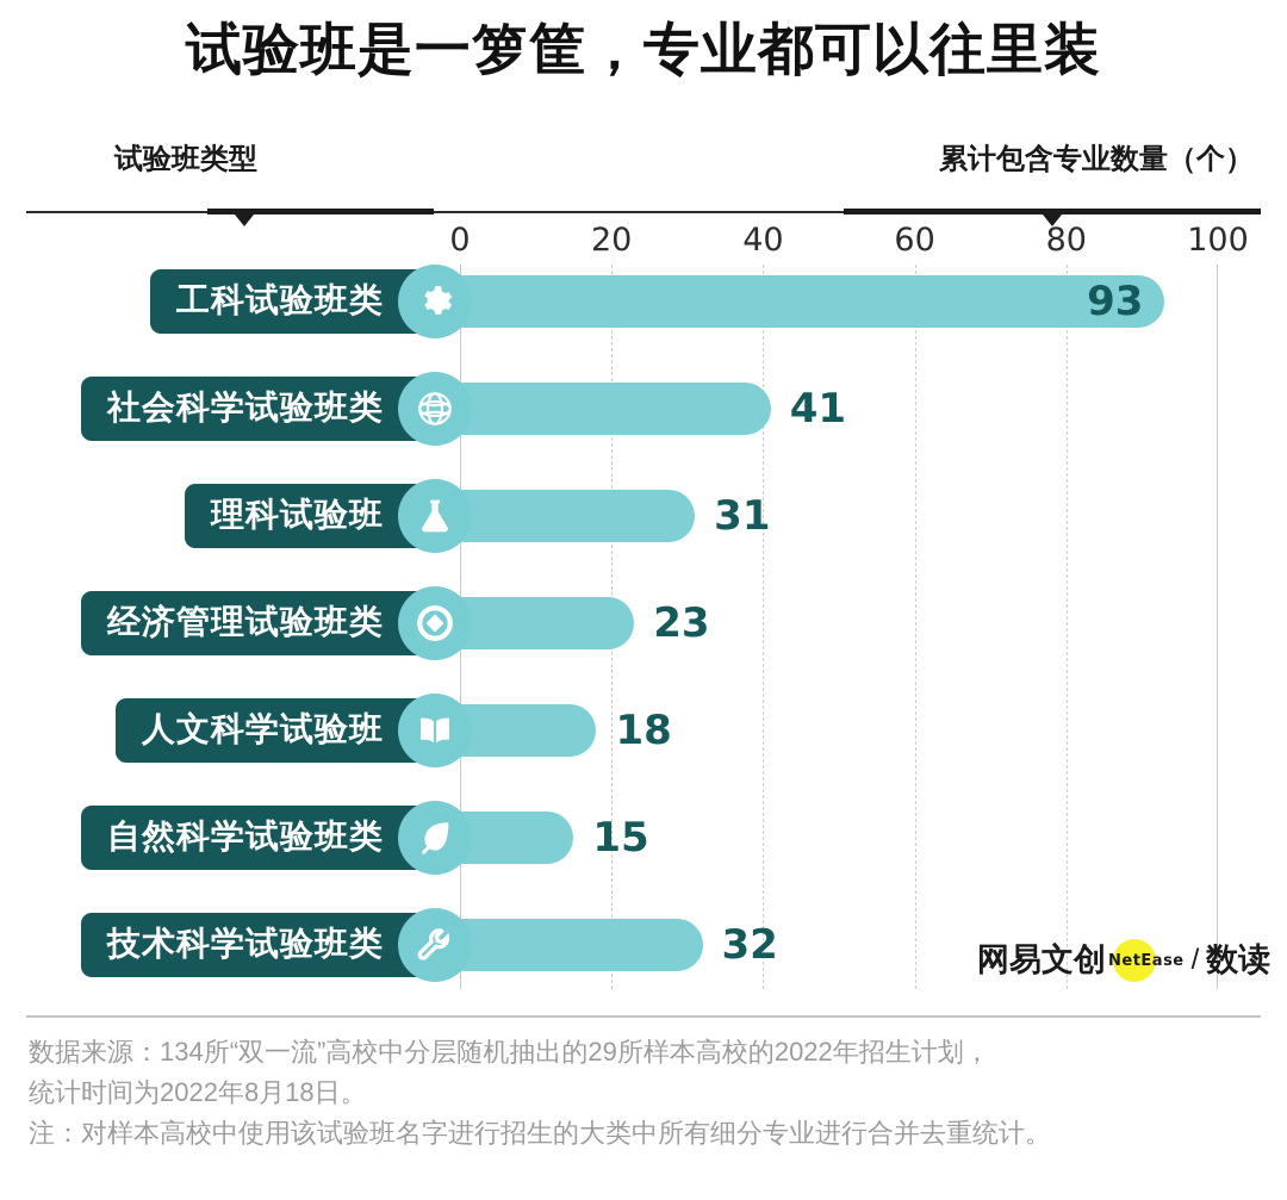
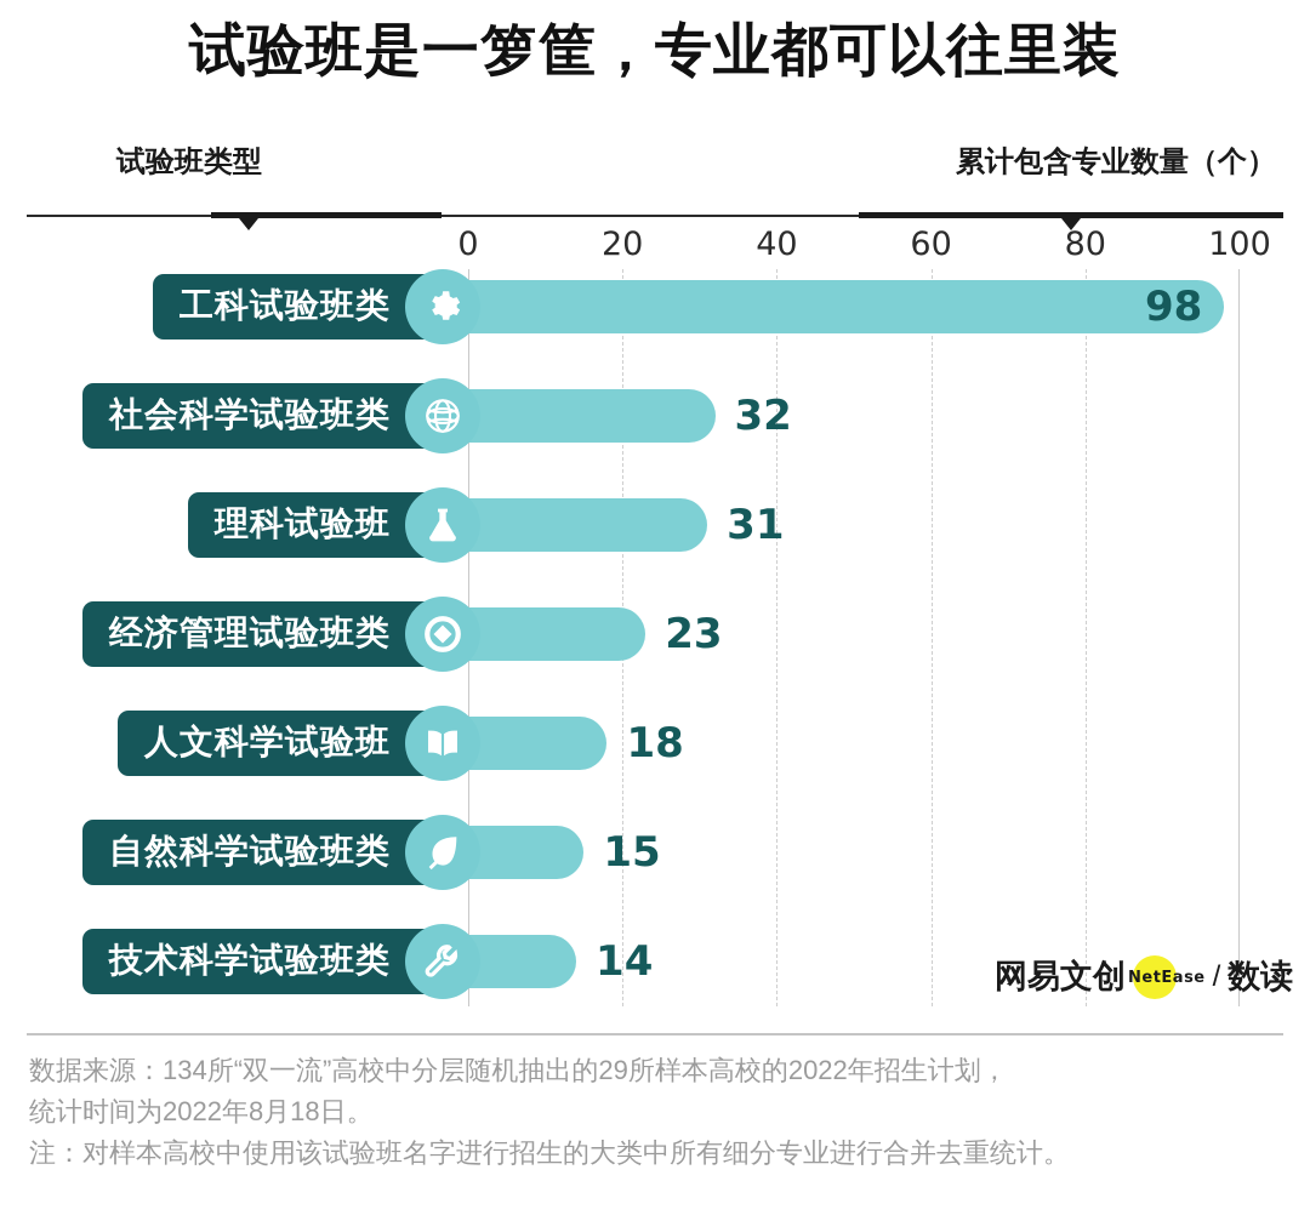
工科试验班类: 93 -> 98
社会科学试验班类: 41 -> 32
技术科学试验班类: 32 -> 14
